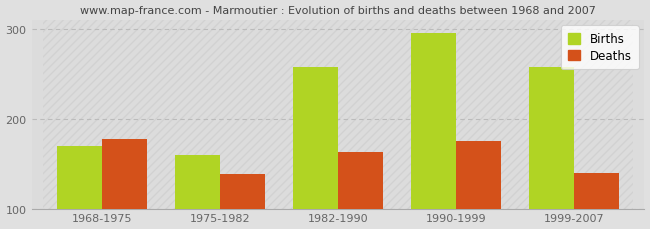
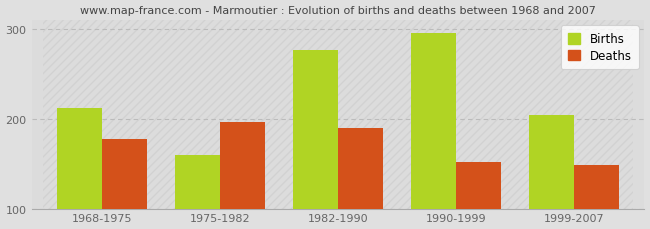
Births/1968-1975: 170 -> 212
Deaths/1975-1982: 138 -> 196
Births/1982-1990: 257 -> 276
Deaths/1982-1990: 163 -> 190
Deaths/1990-1999: 175 -> 152
Births/1999-2007: 257 -> 204
Deaths/1999-2007: 139 -> 148
